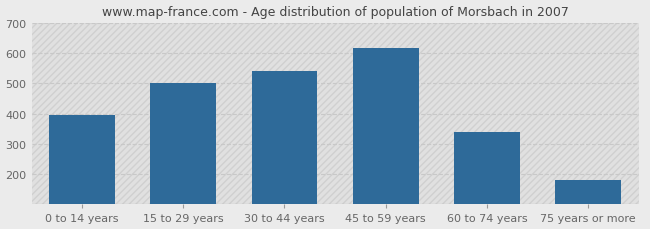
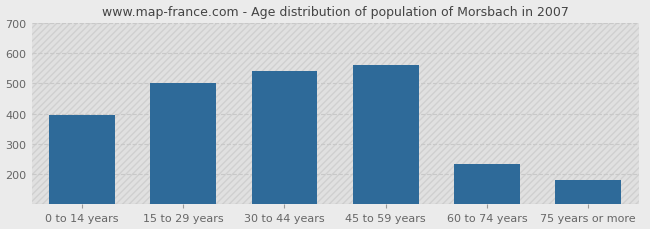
45 to 59 years: 618 -> 560
60 to 74 years: 340 -> 235
